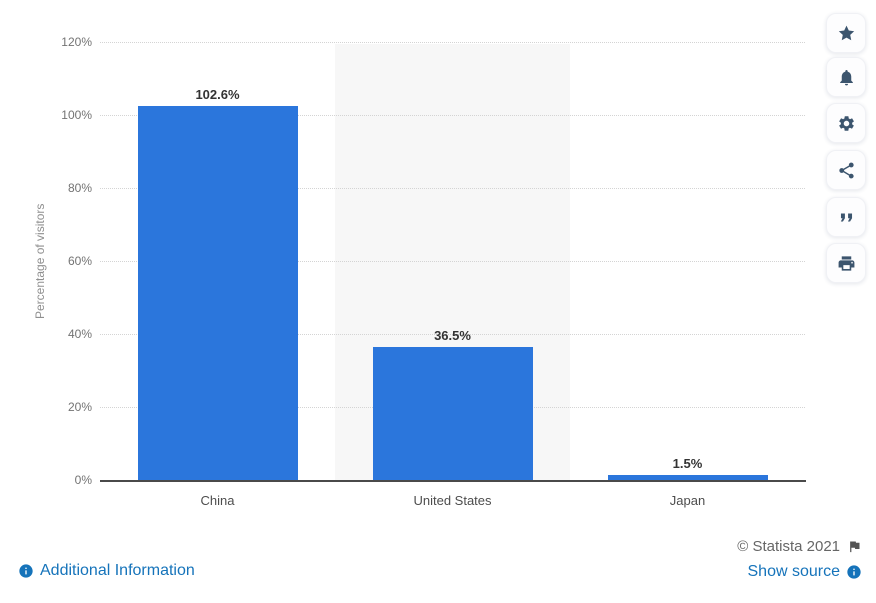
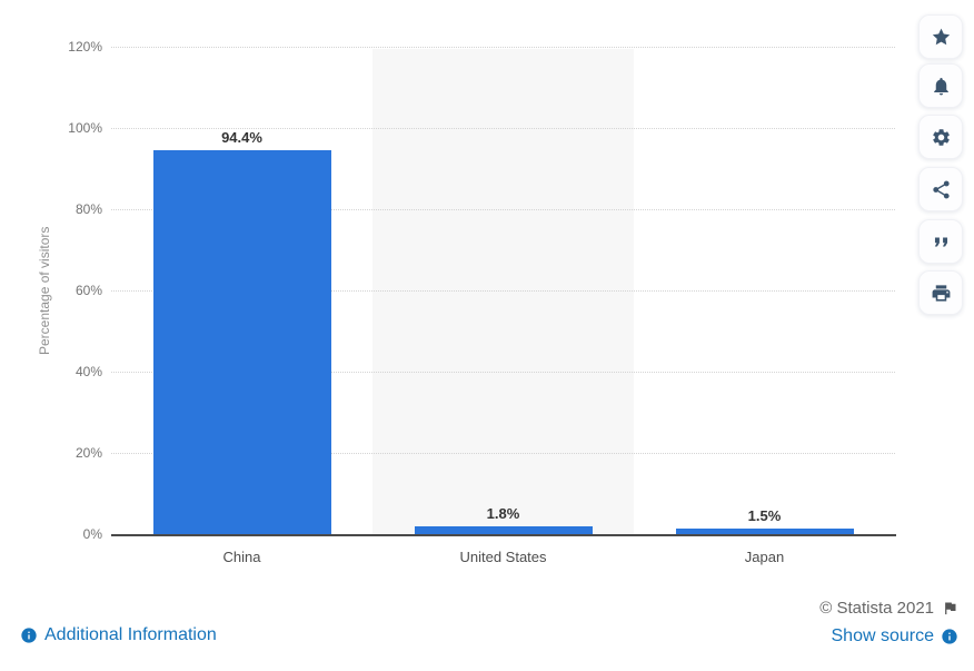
China: 102.6% -> 94.4%
United States: 36.5% -> 1.8%
